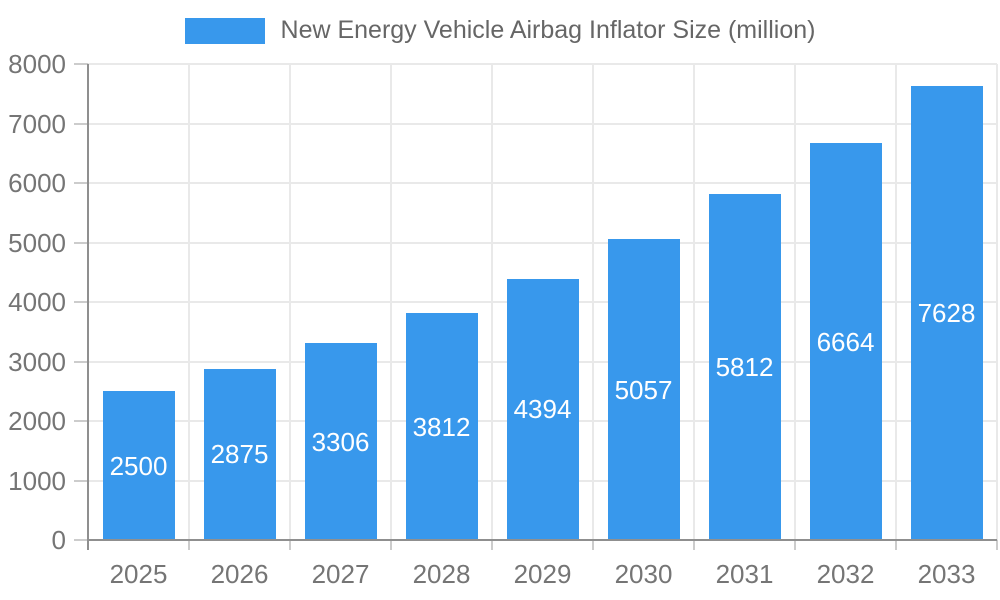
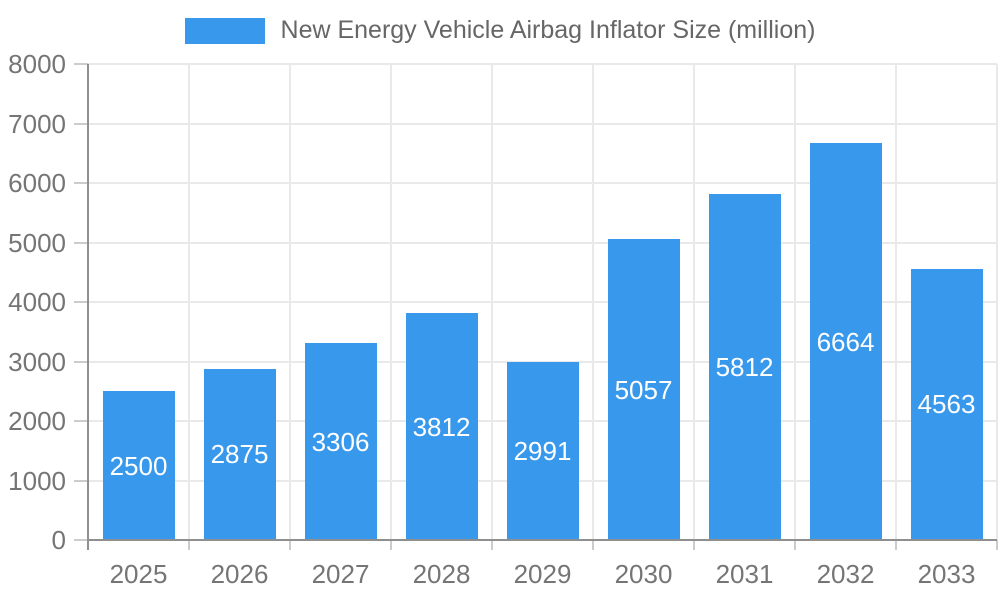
2029: 4394 -> 2991
2033: 7628 -> 4563
